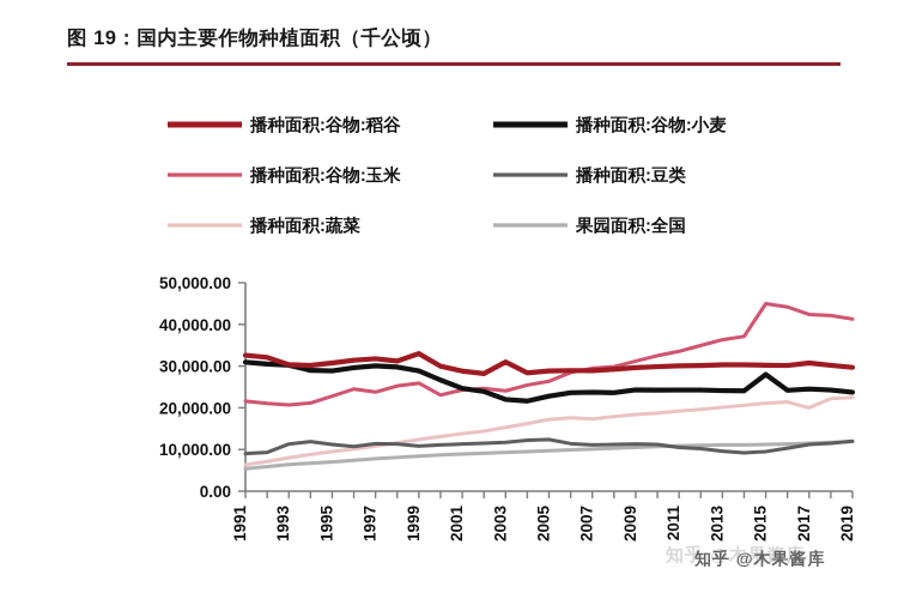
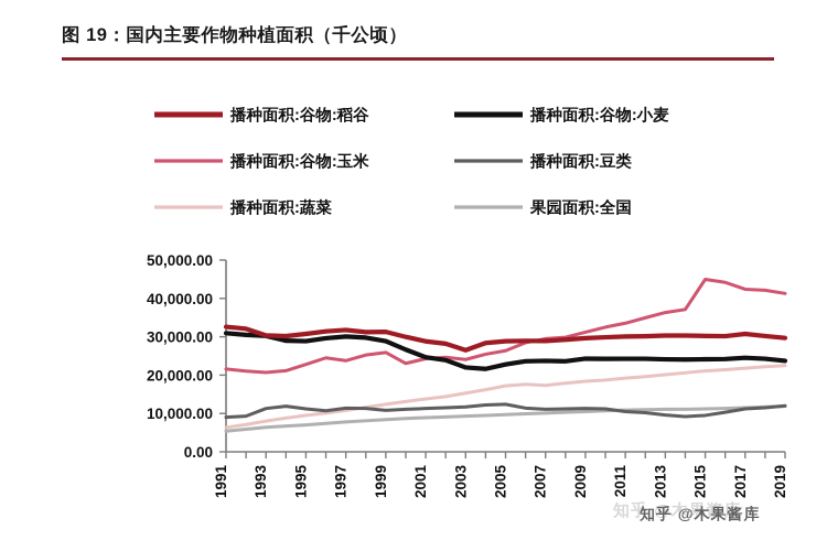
播种面积:谷物:稻谷/1999: 33000 -> 31000
播种面积:谷物:稻谷/2003: 31000 -> 27000
播种面积:谷物:小麦/2015: 28000 -> 24000
播种面积:蔬菜/2017: 20000 -> 22000
